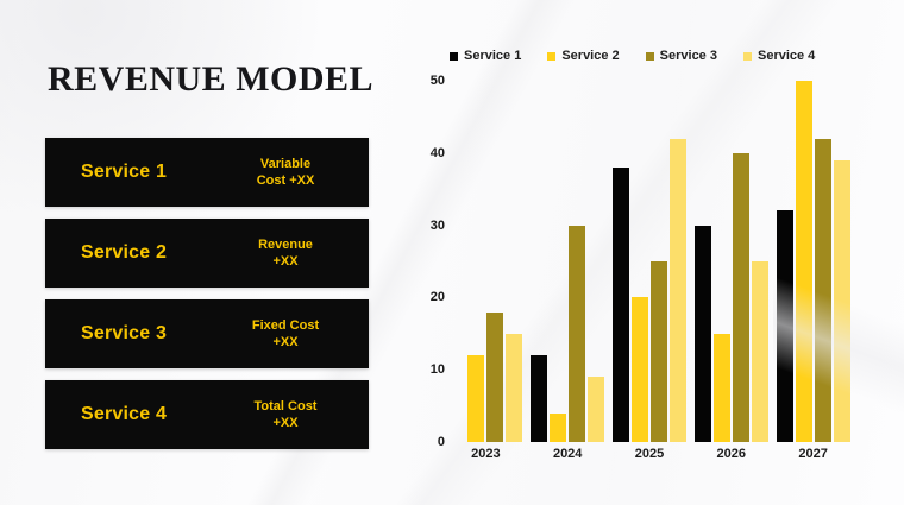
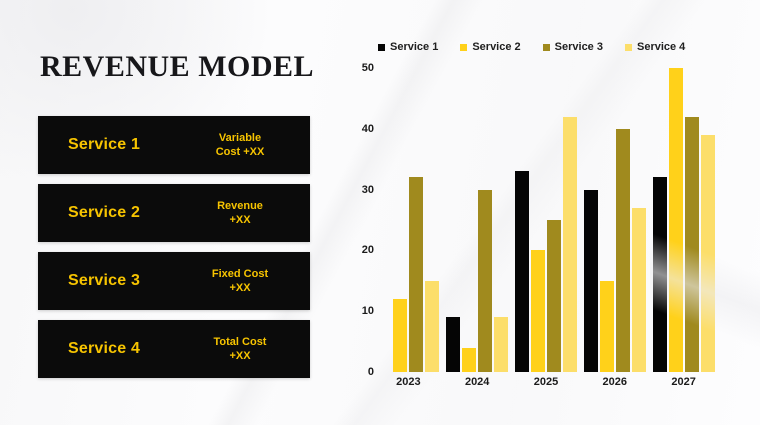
Service 3/2023: 18 -> 32
Service 1/2024: 12 -> 9
Service 1/2025: 38 -> 33
Service 4/2026: 25 -> 27
